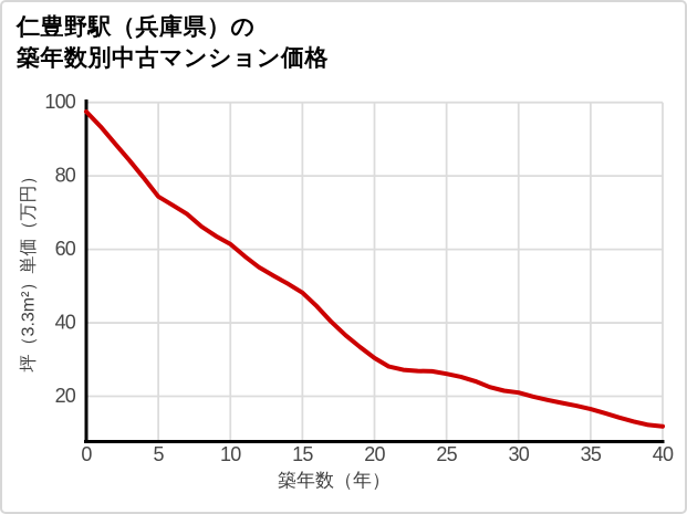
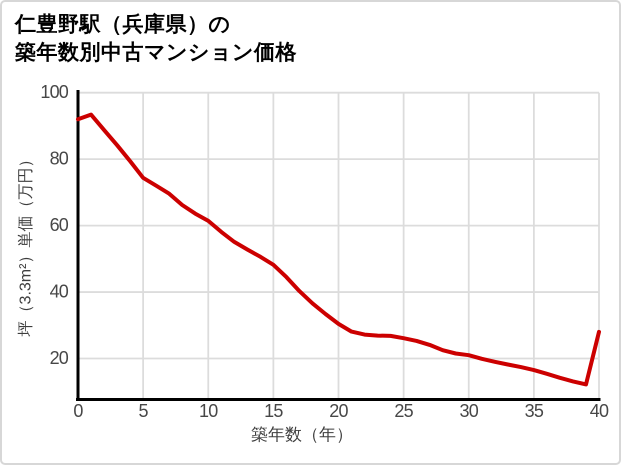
0: 98 -> 92
40: 12 -> 28
